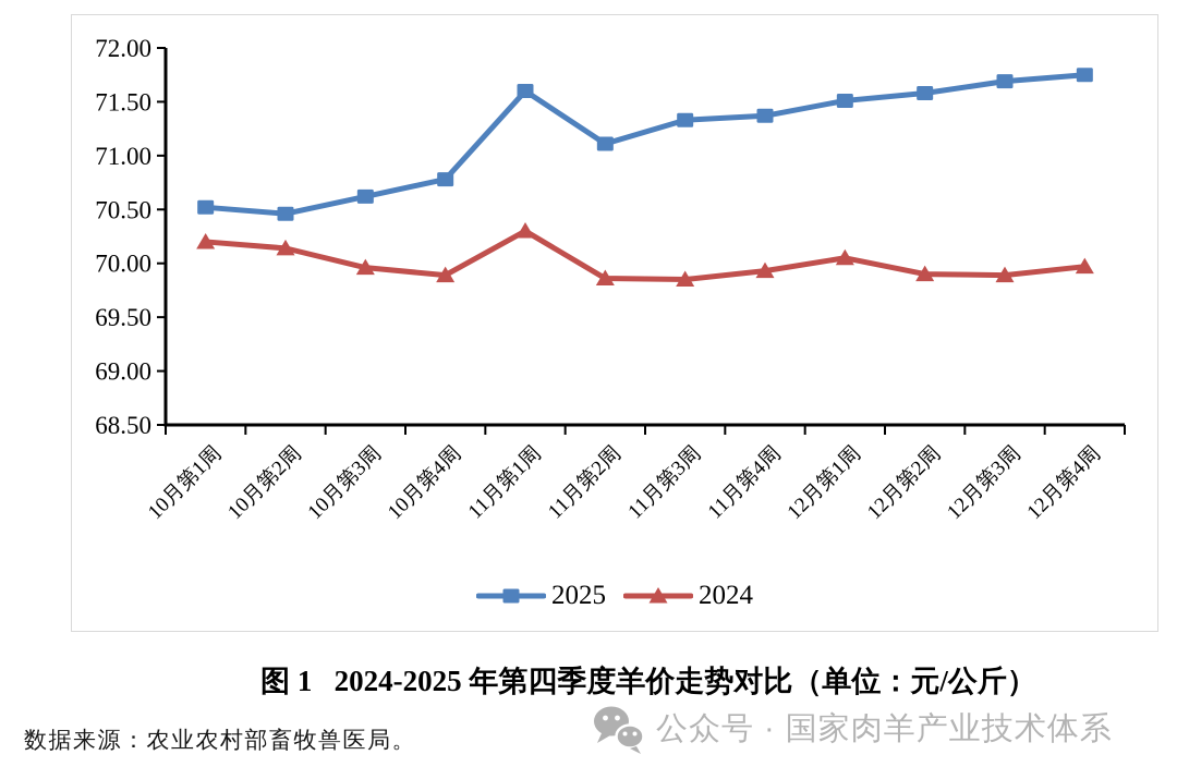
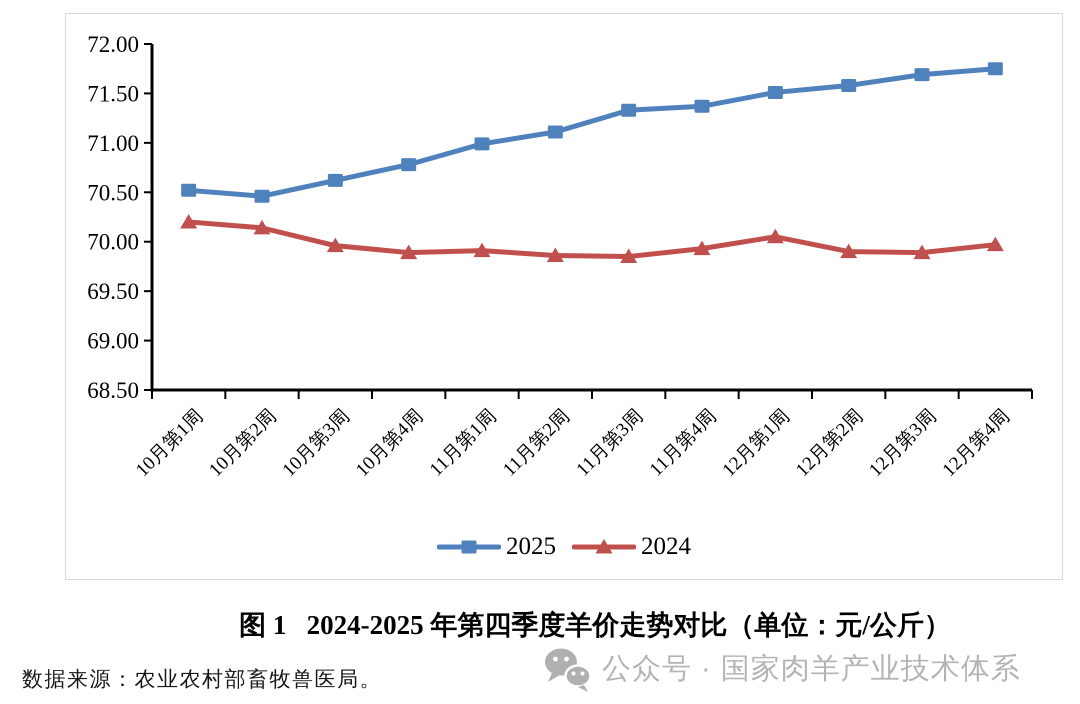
2025/11月第1周: 71.6 -> 71.0
2024/11月第1周: 70.3 -> 69.9
